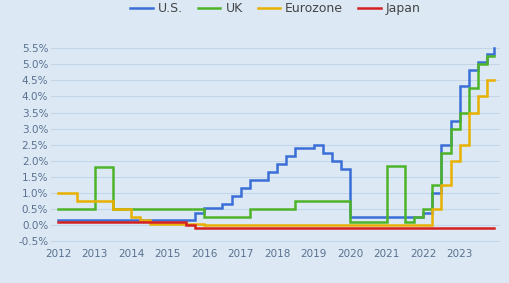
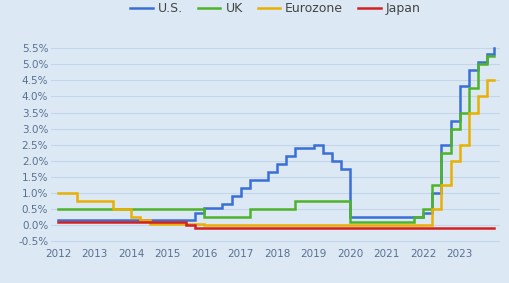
UK/2013: 1.80% -> 0.50%
UK/2021: 1.85% -> 0.10%
